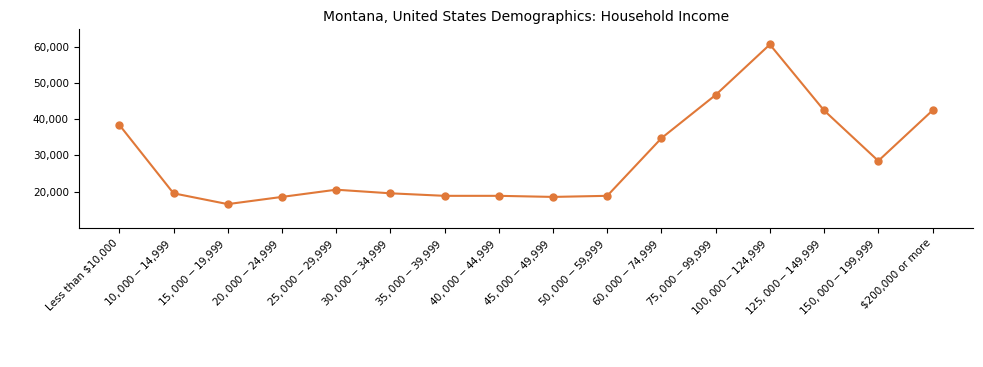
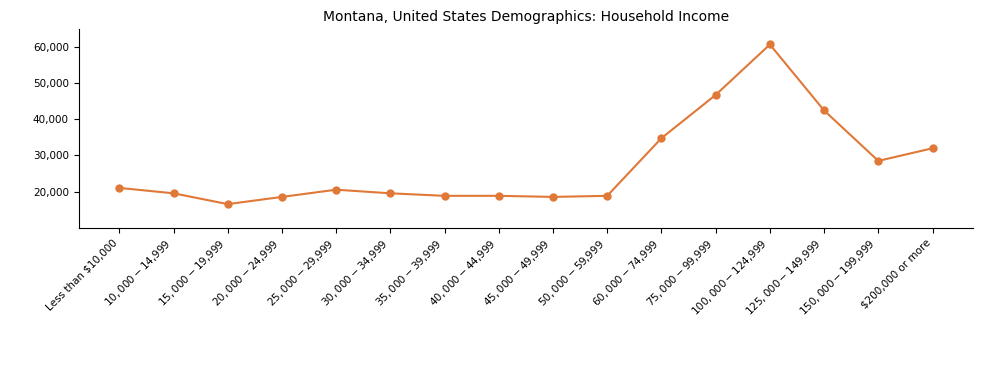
Less than $10,000: 38,500 -> 21,000
$200,000 or more: 42,500 -> 32,000
